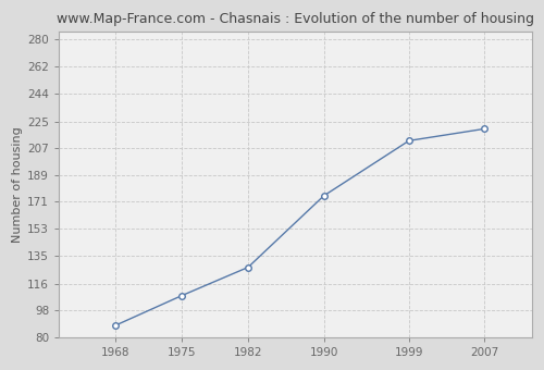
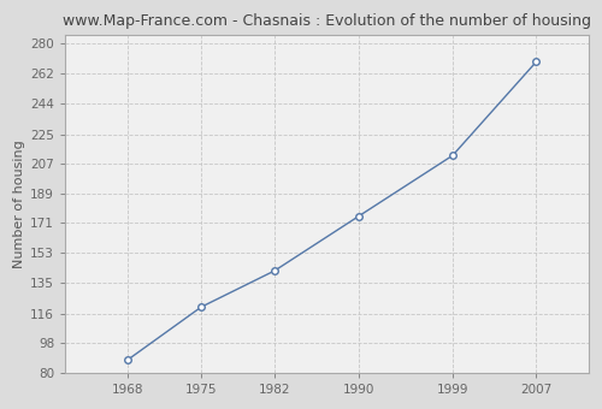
1975: 108 -> 120
1982: 127 -> 142
2007: 220 -> 269
